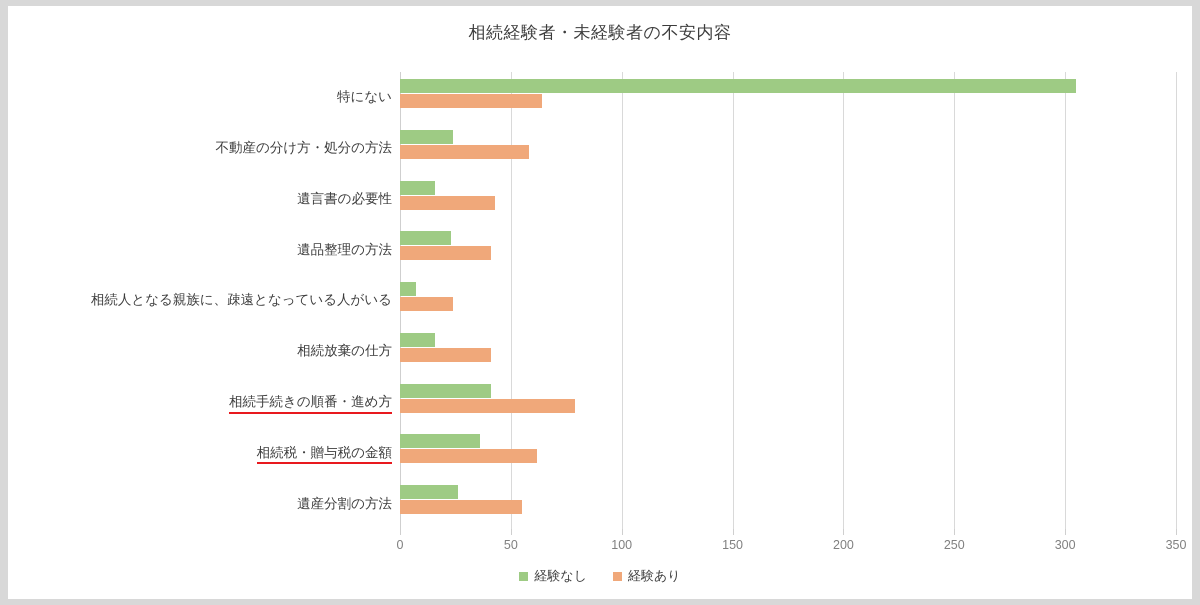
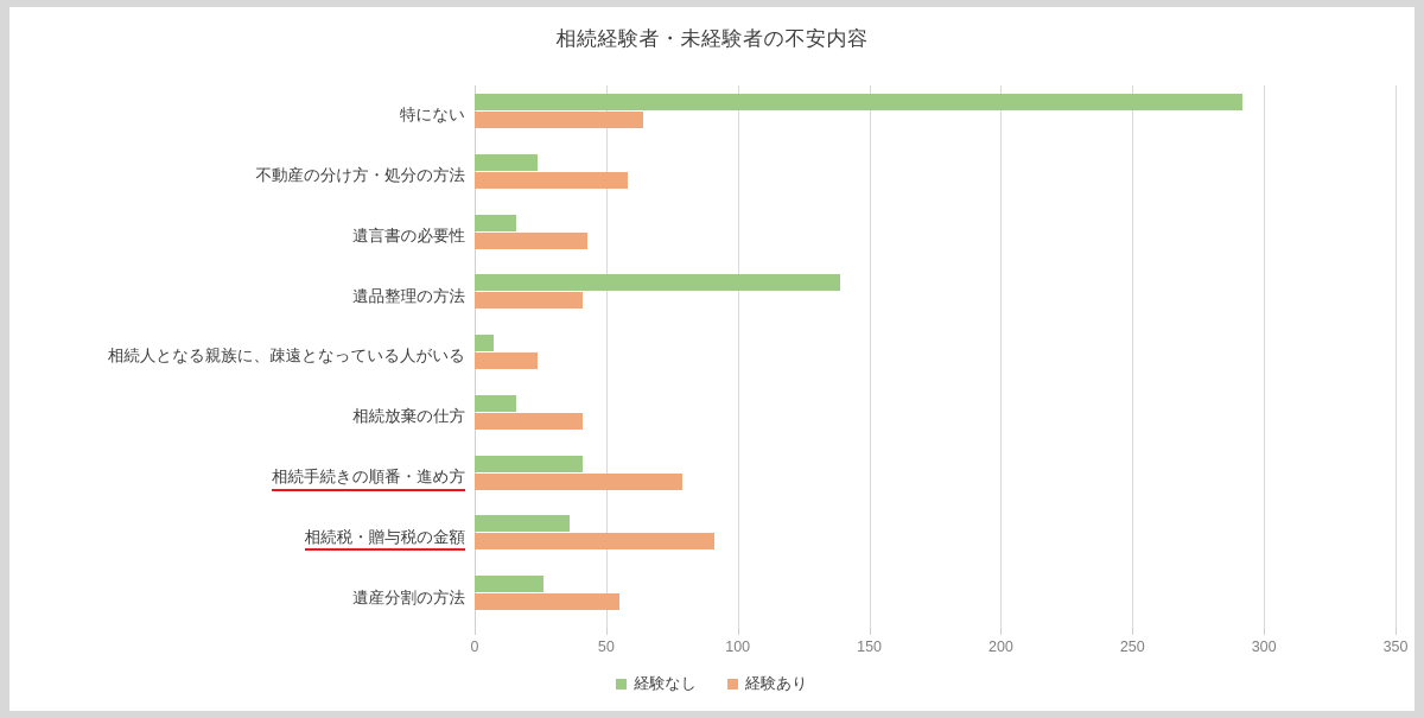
経験なし/特にない: 305 -> 292
経験なし/遺品整理の方法: 23 -> 139
経験あり/相続税・贈与税の金額: 62 -> 91
